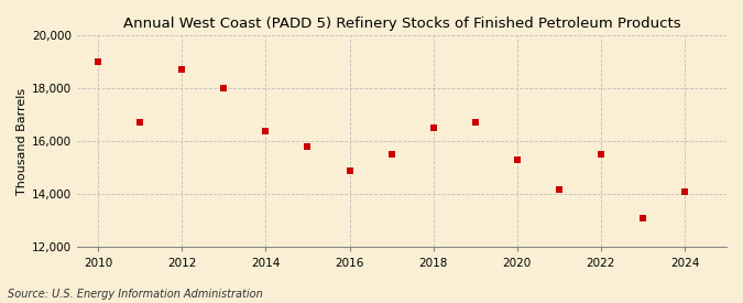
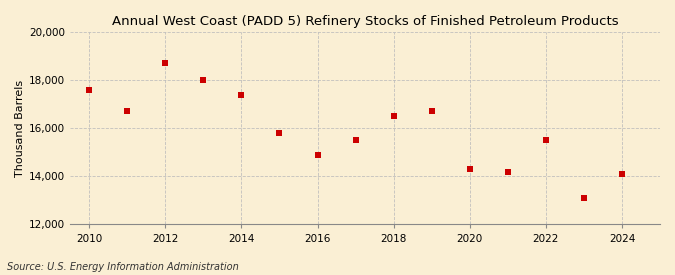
2010: 19,000 -> 17,600
2014: 16,400 -> 17,400
2020: 15,300 -> 14,300
